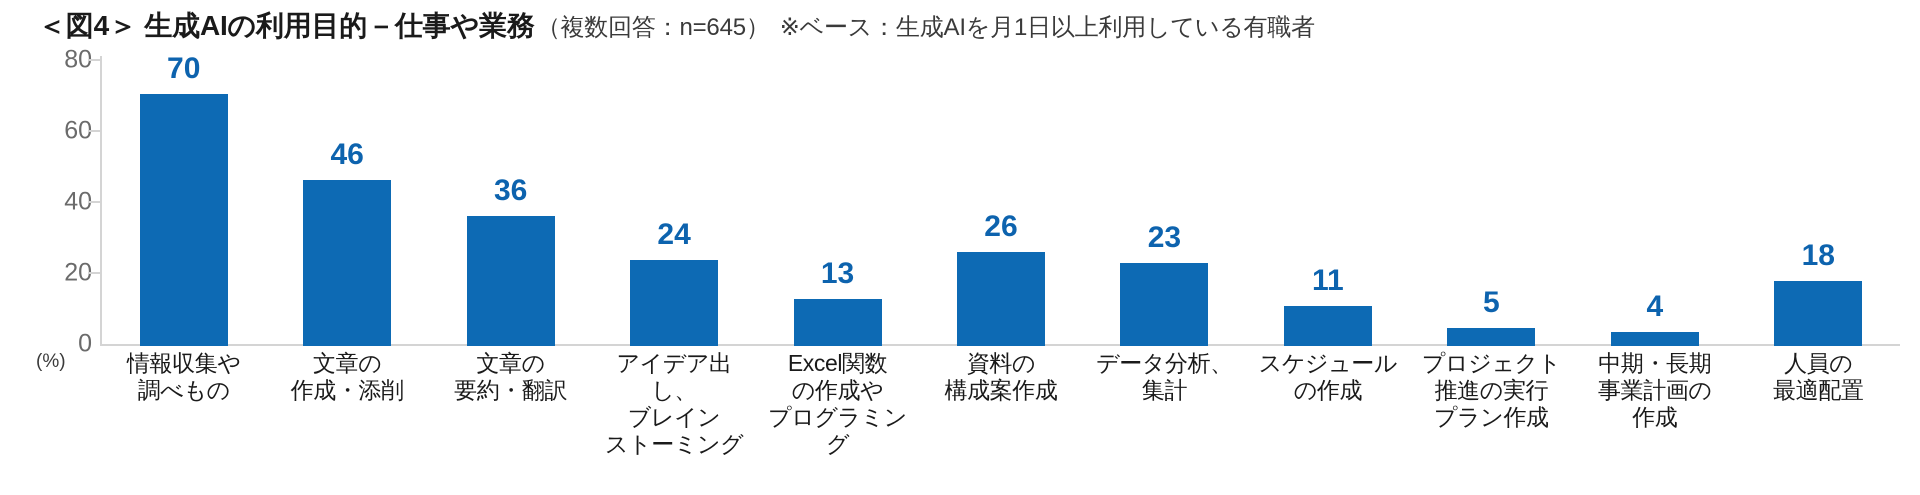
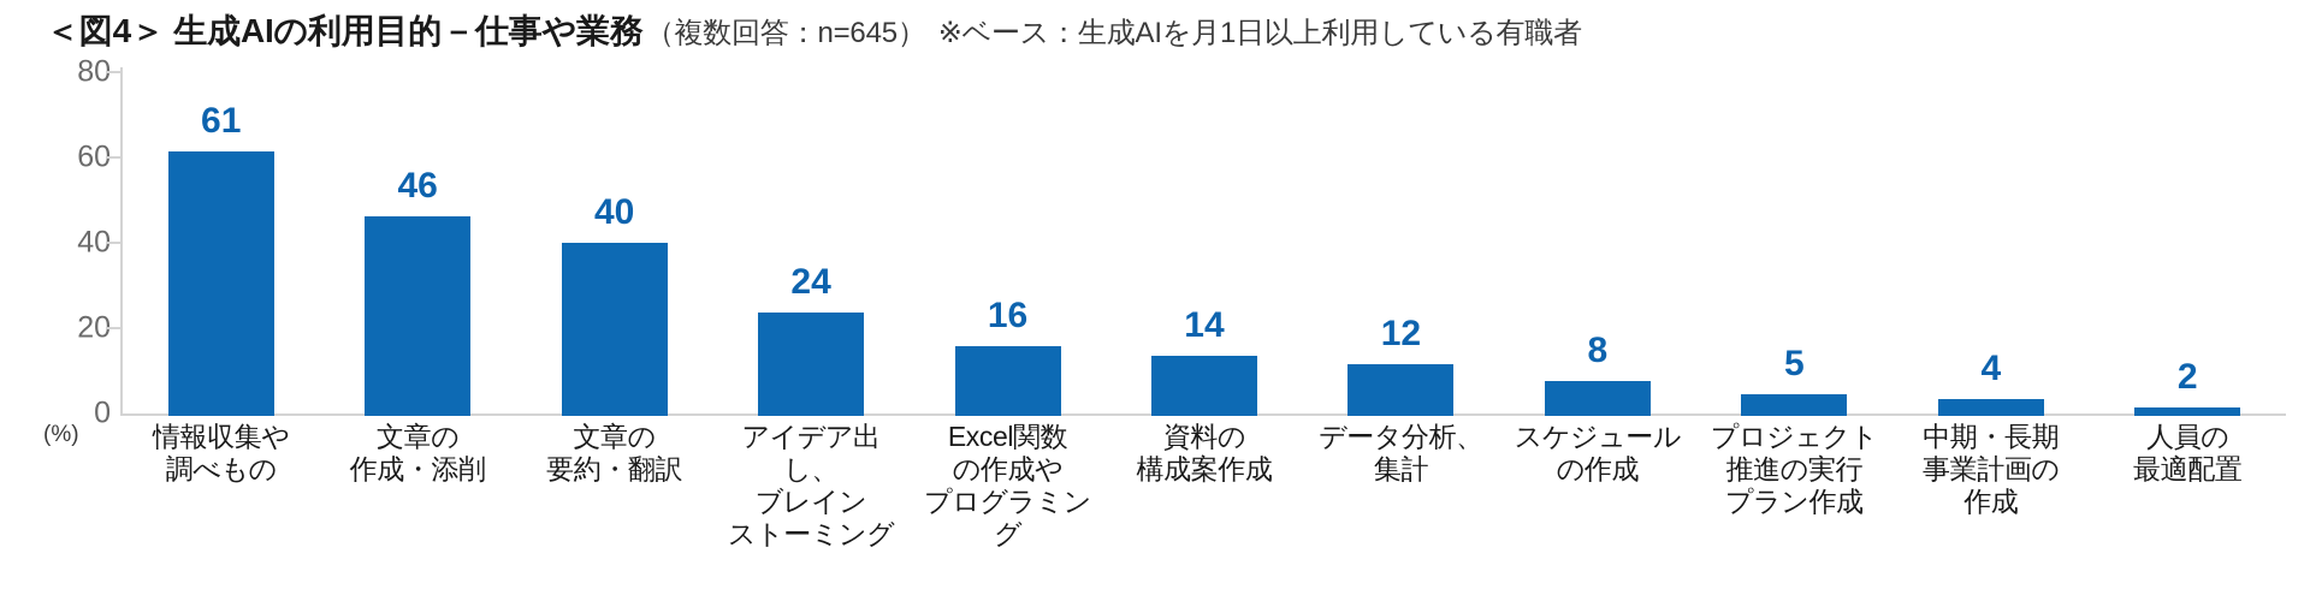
情報収集や 調べもの: 70 -> 61
文章の 要約・翻訳: 36 -> 40
Excel関数 の作成や プログラミング: 13 -> 16
資料の 構成案作成: 26 -> 14
データ分析、 集計: 23 -> 12
スケジュール の作成: 11 -> 8
人員の 最適配置: 18 -> 2
